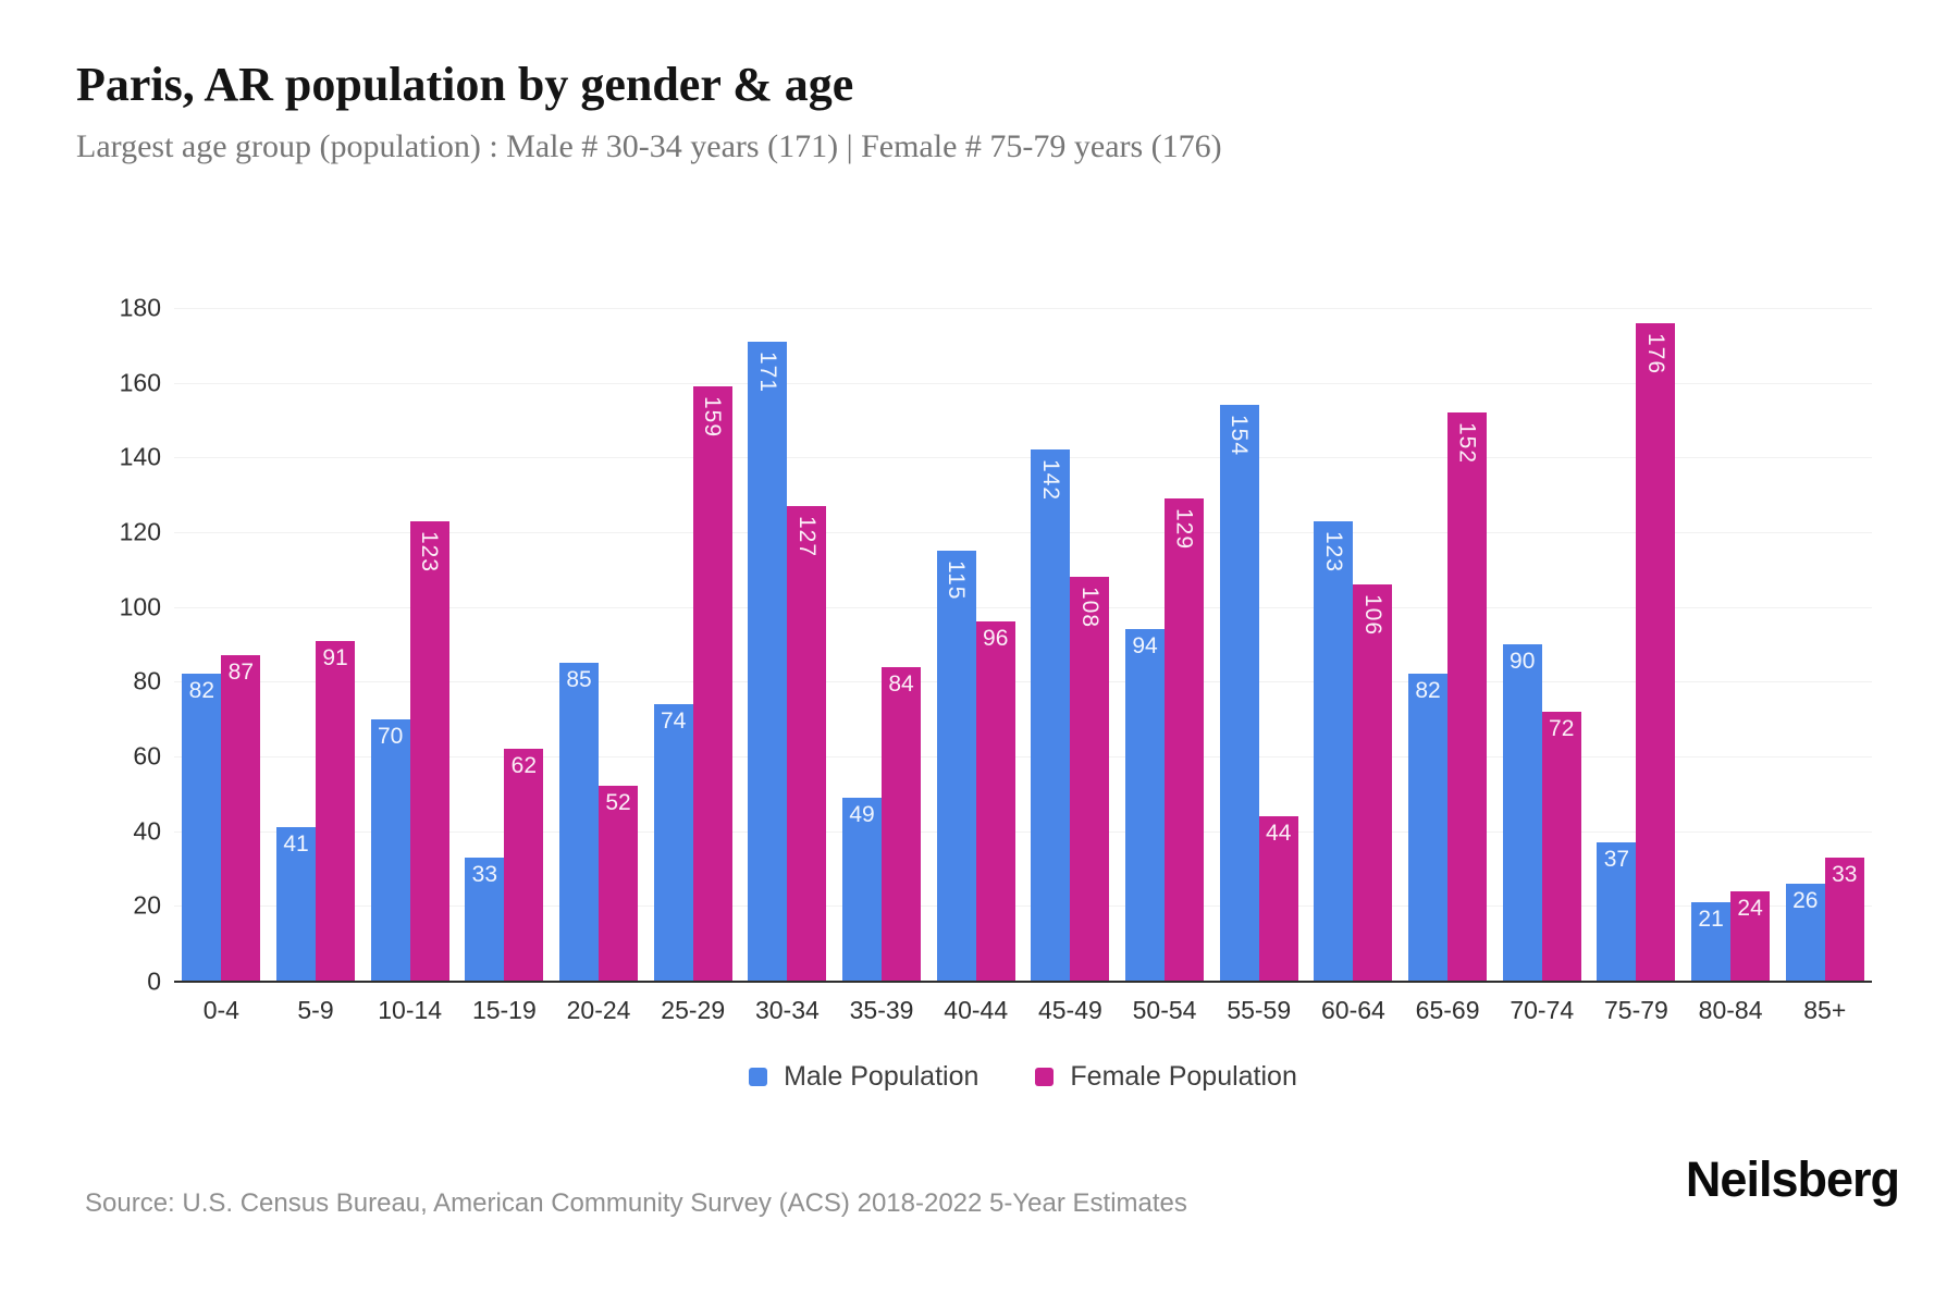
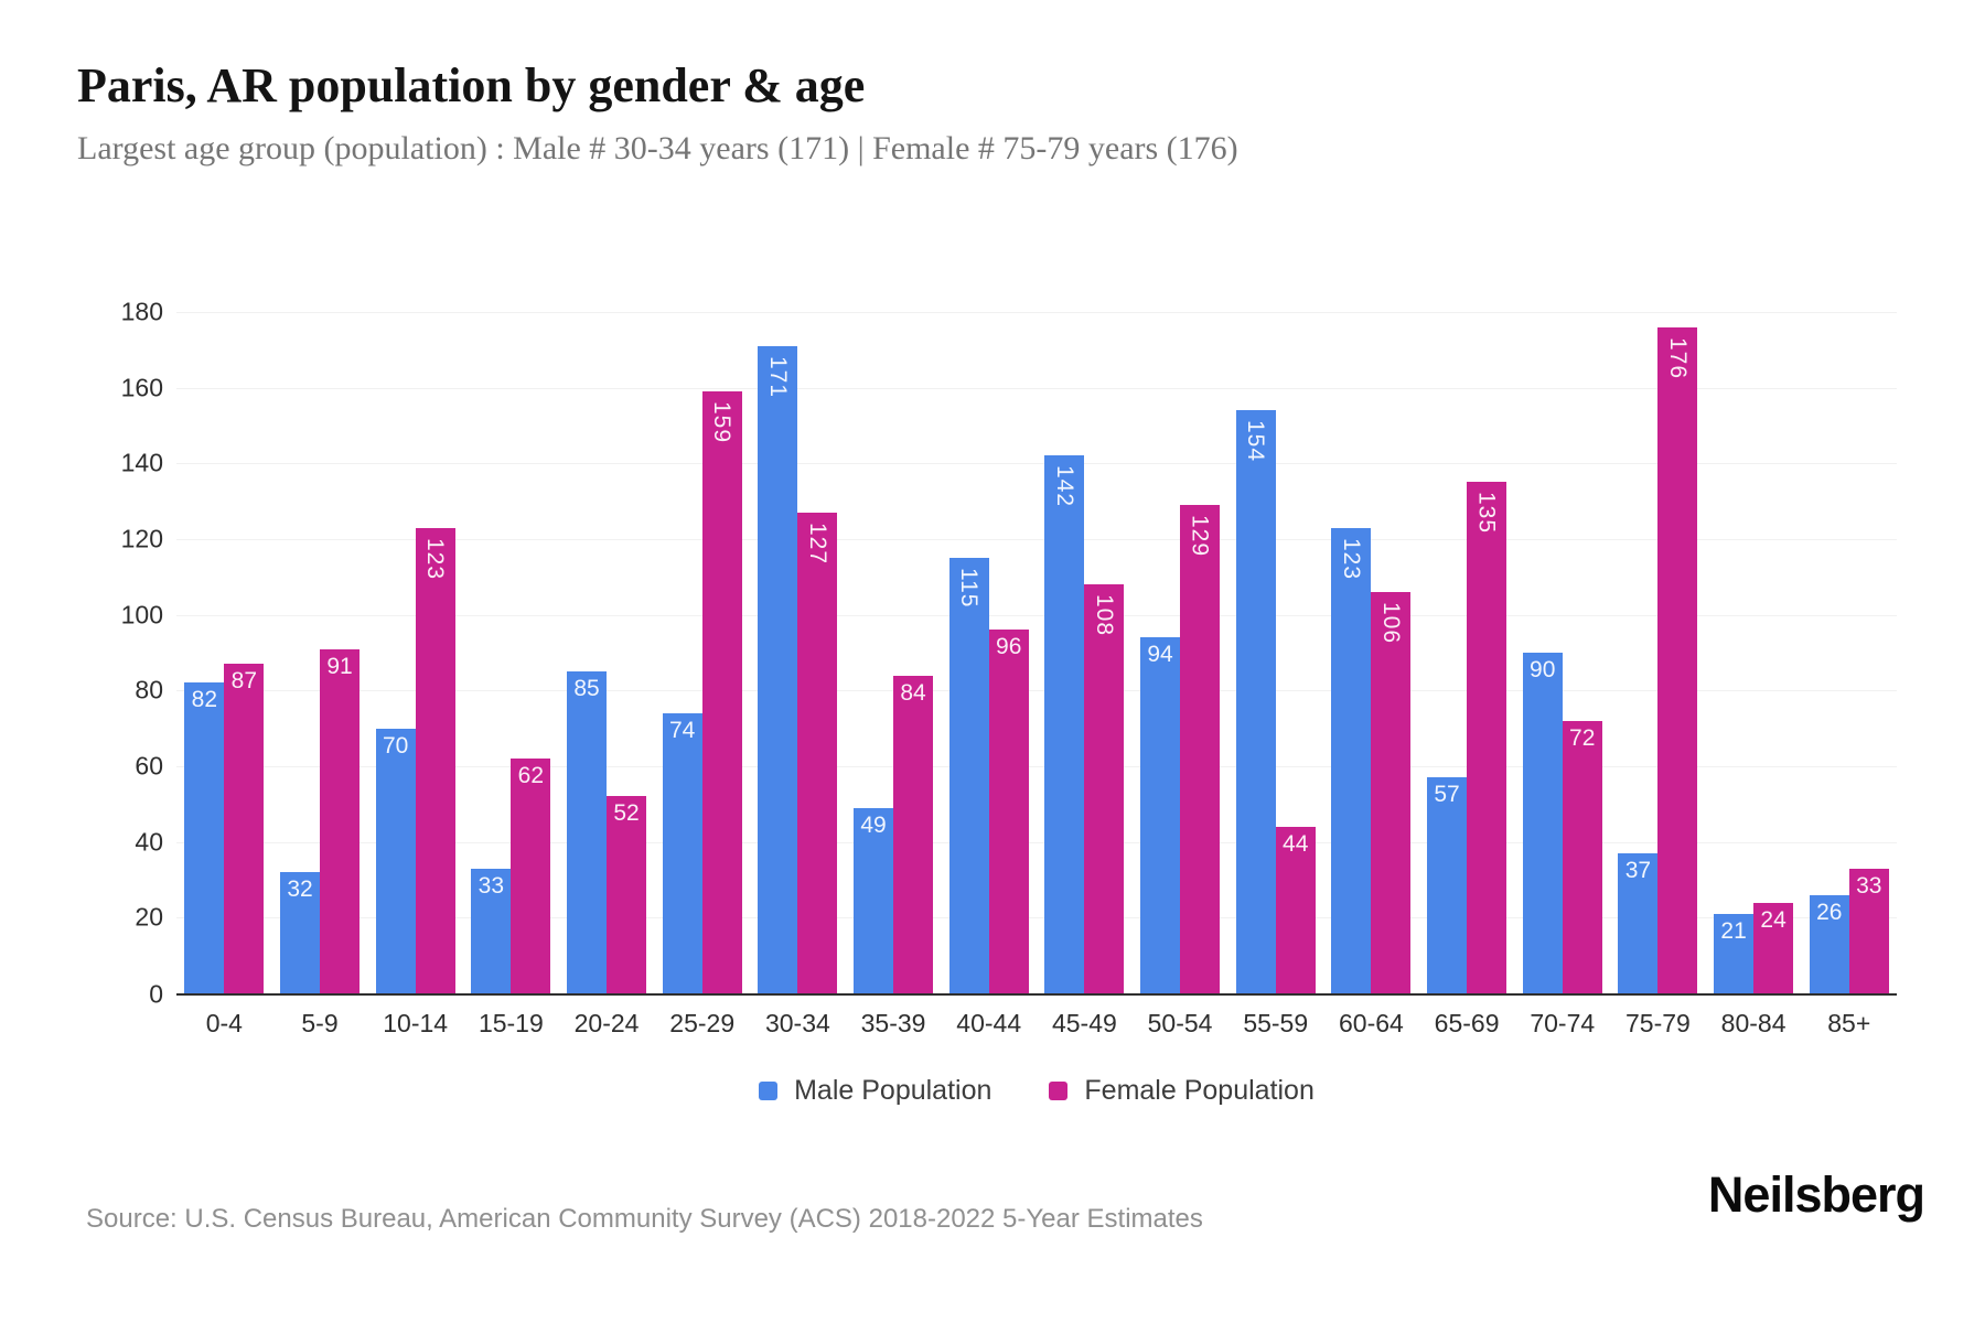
Male Population/5-9: 41 -> 32
Male Population/65-69: 82 -> 57
Female Population/65-69: 152 -> 135
